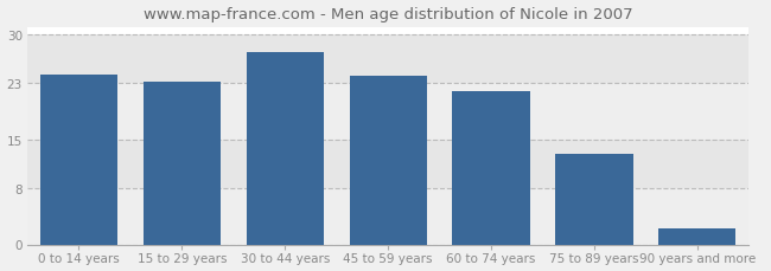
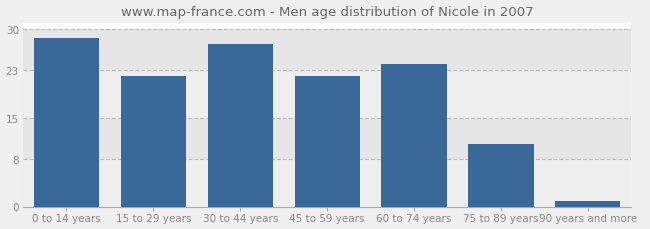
0 to 14 years: 24.2 -> 28.5
15 to 29 years: 23.2 -> 22.0
45 to 59 years: 24.0 -> 22.0
60 to 74 years: 21.8 -> 24.0
75 to 89 years: 13.0 -> 10.5
90 years and more: 2.2 -> 1.0
